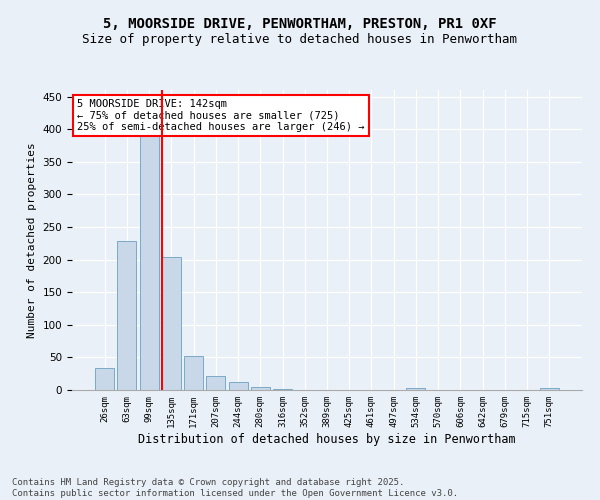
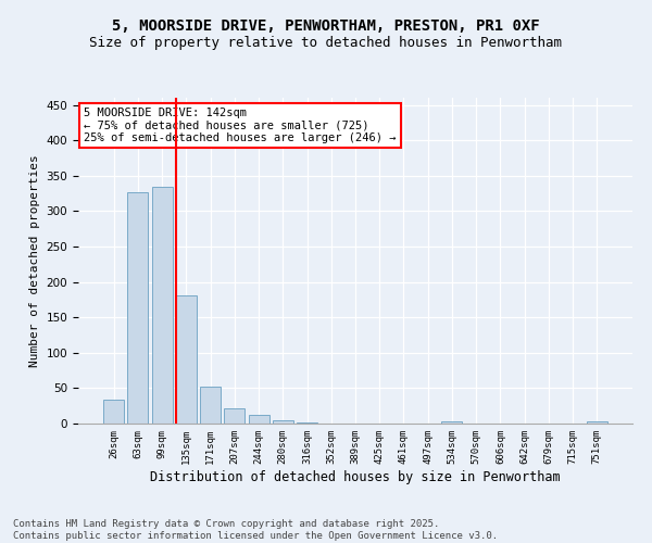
63sqm: 228 -> 327
99sqm: 392 -> 335
135sqm: 204 -> 181
